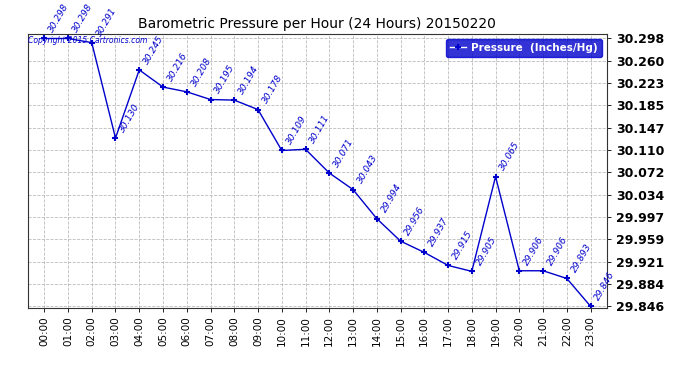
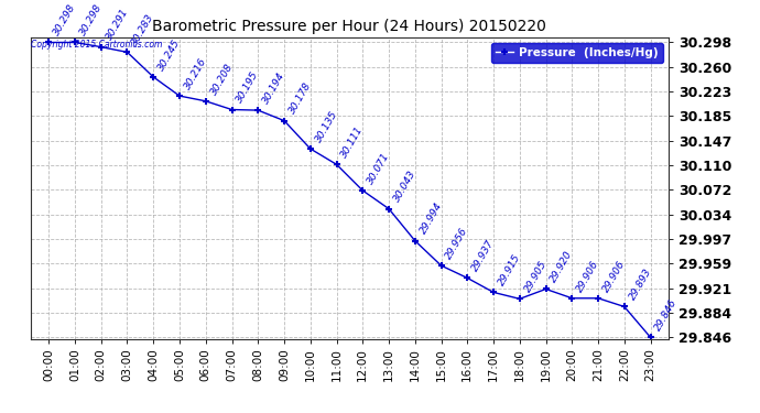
03:00: 30.130 -> 30.283
10:00: 30.109 -> 30.135
19:00: 30.065 -> 29.920
